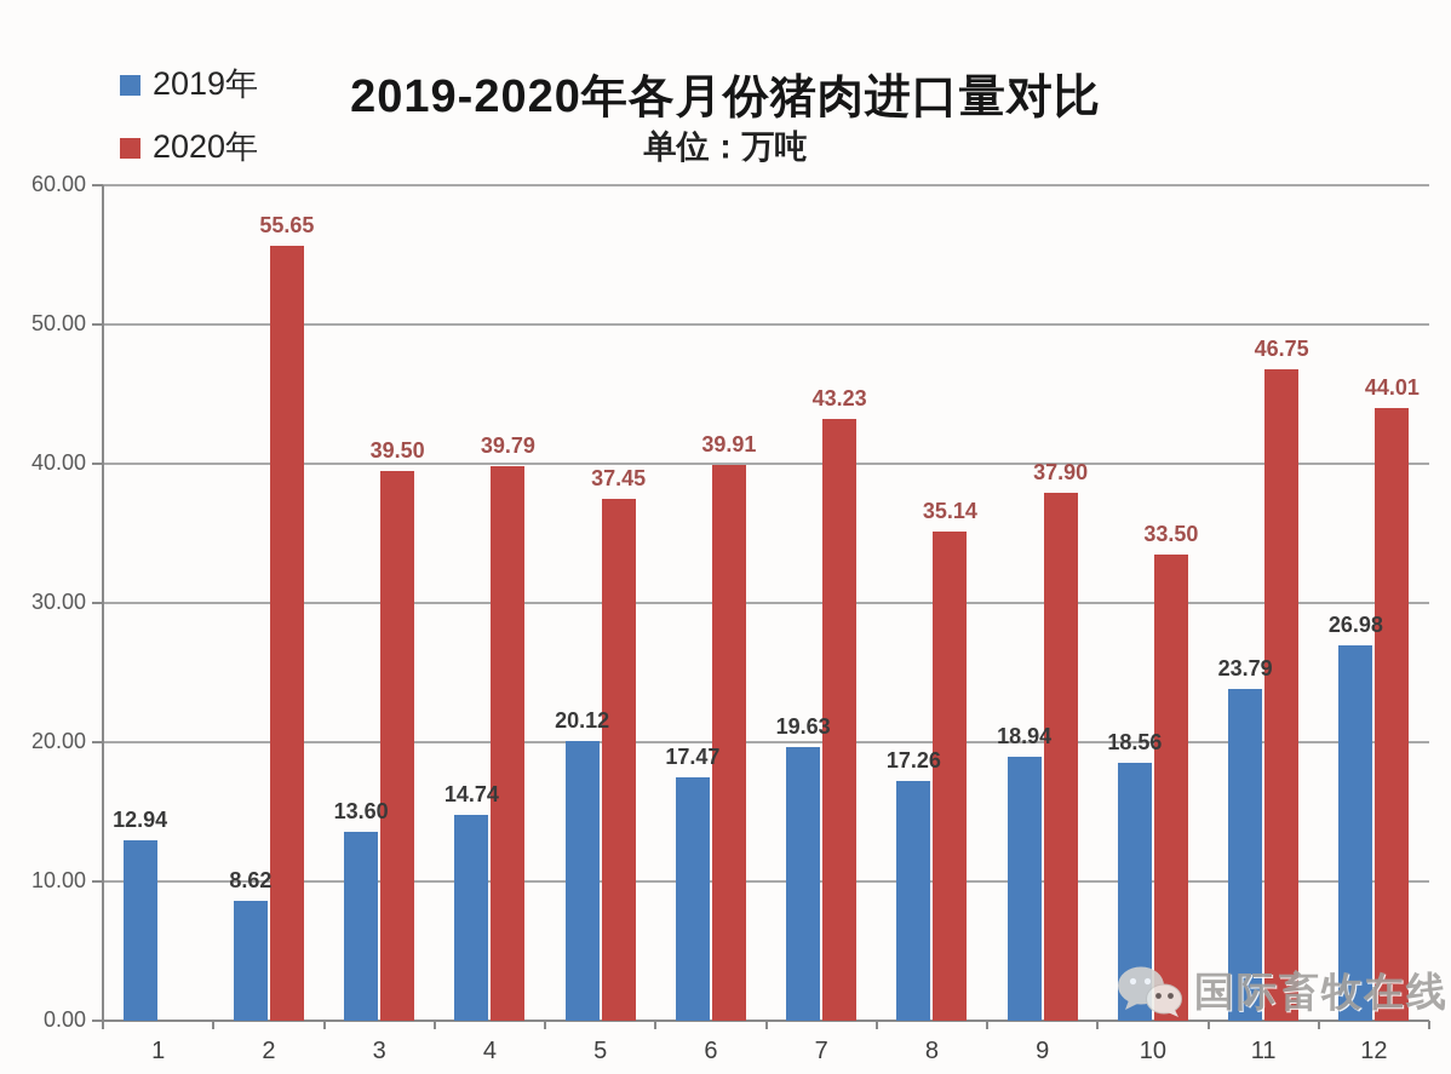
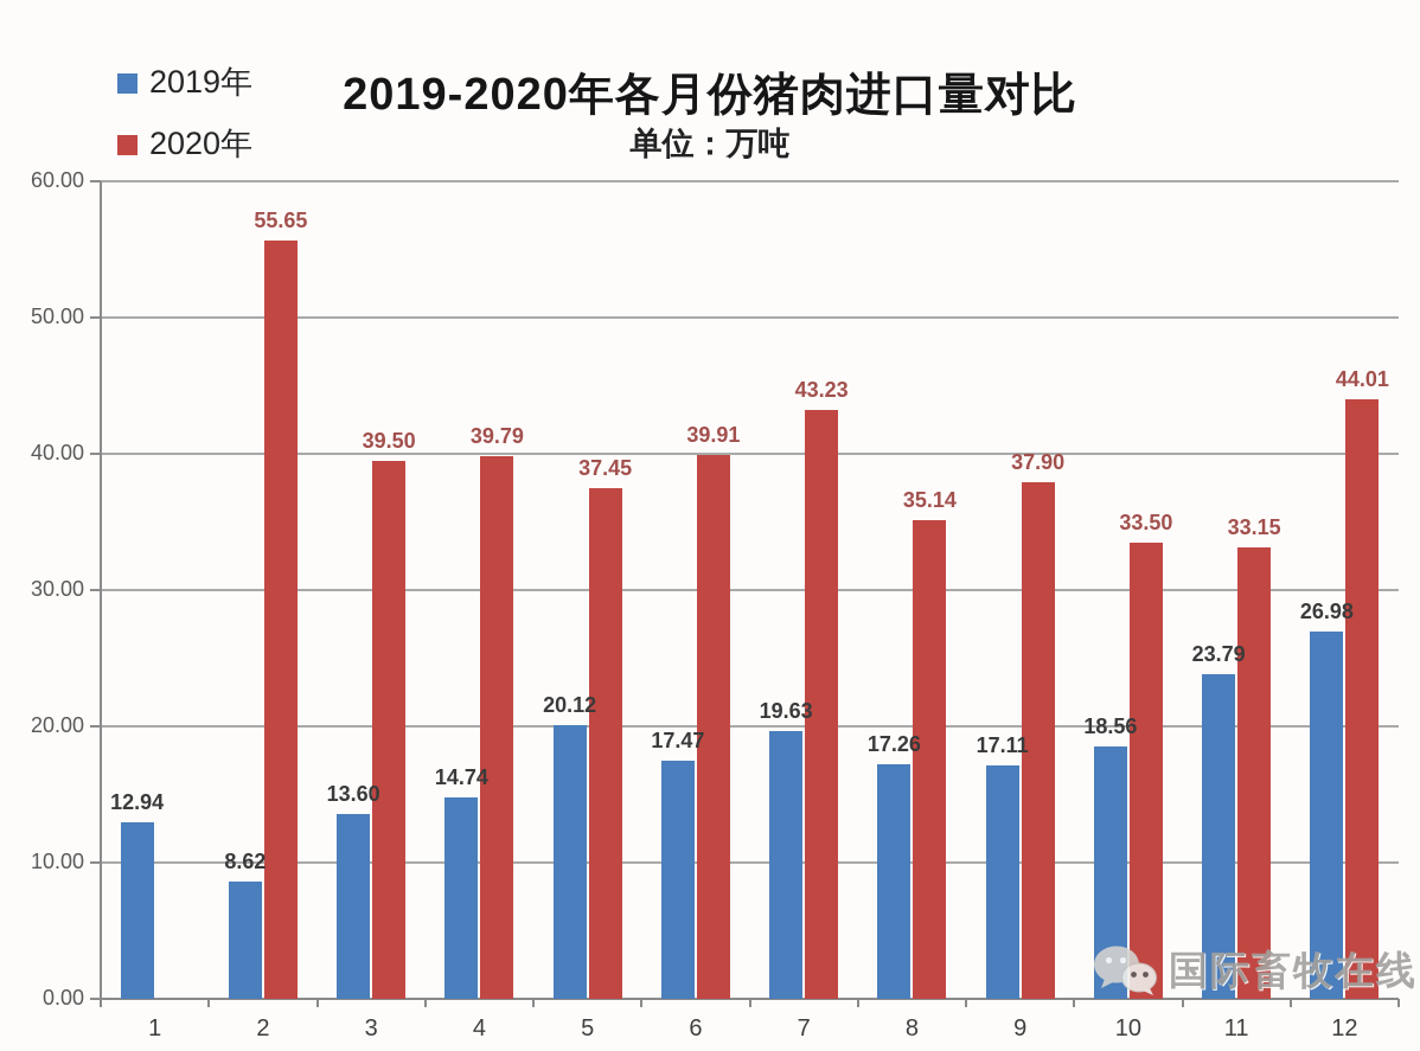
2019年/9: 18.94 -> 17.11
2020年/11: 46.75 -> 33.15
